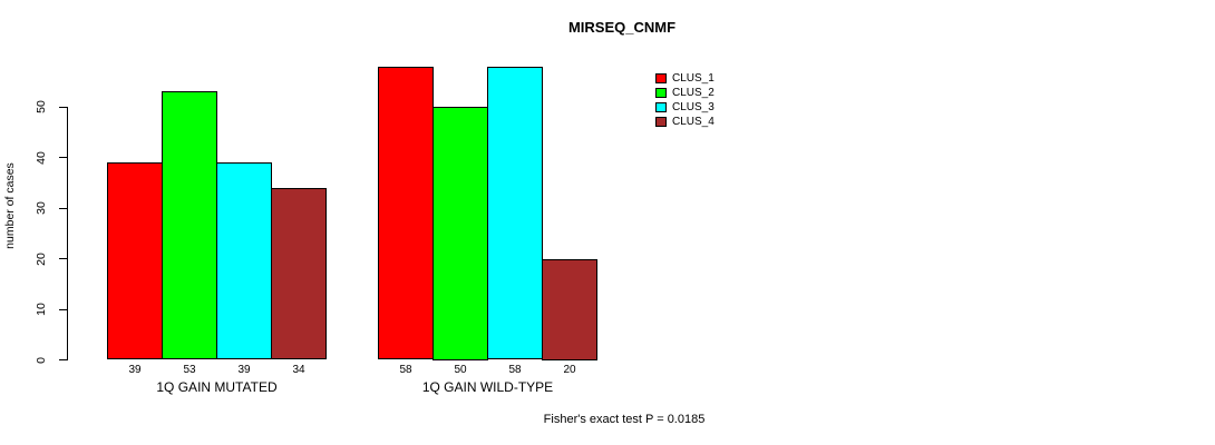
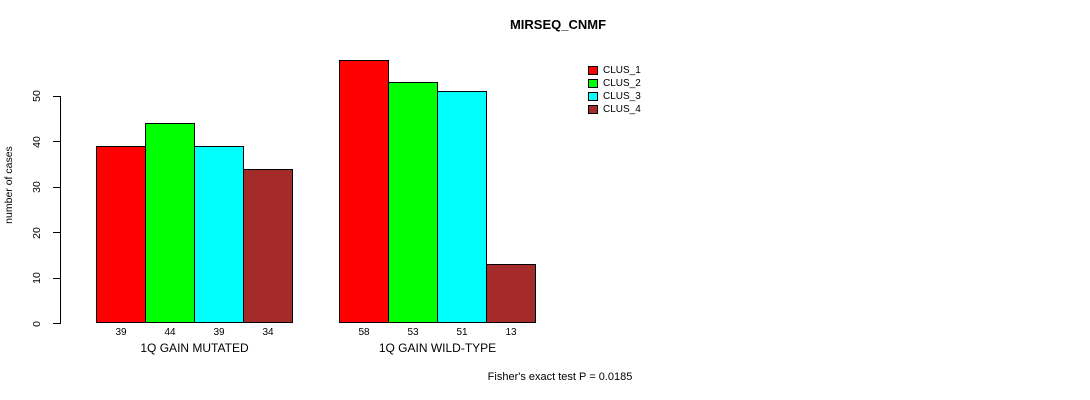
CLUS_2/1Q GAIN MUTATED: 53 -> 44
CLUS_2/1Q GAIN WILD-TYPE: 50 -> 53
CLUS_3/1Q GAIN WILD-TYPE: 58 -> 51
CLUS_4/1Q GAIN WILD-TYPE: 20 -> 13
